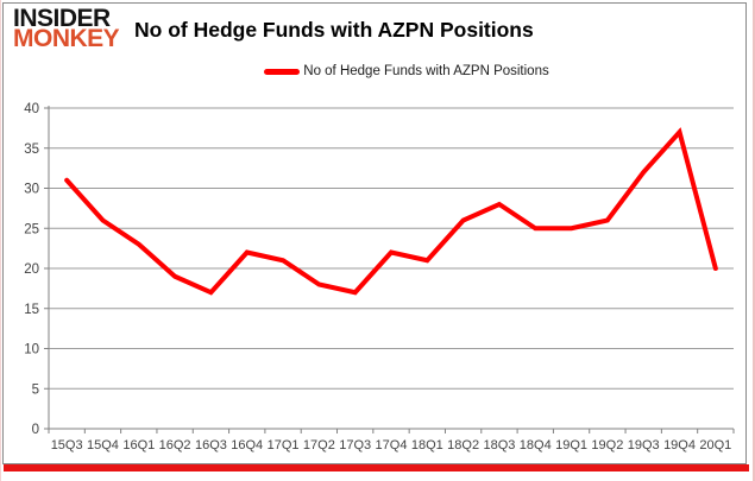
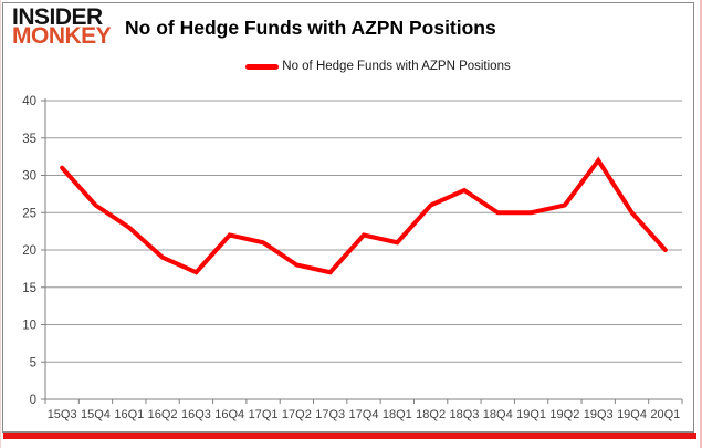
19Q4: 37 -> 25
